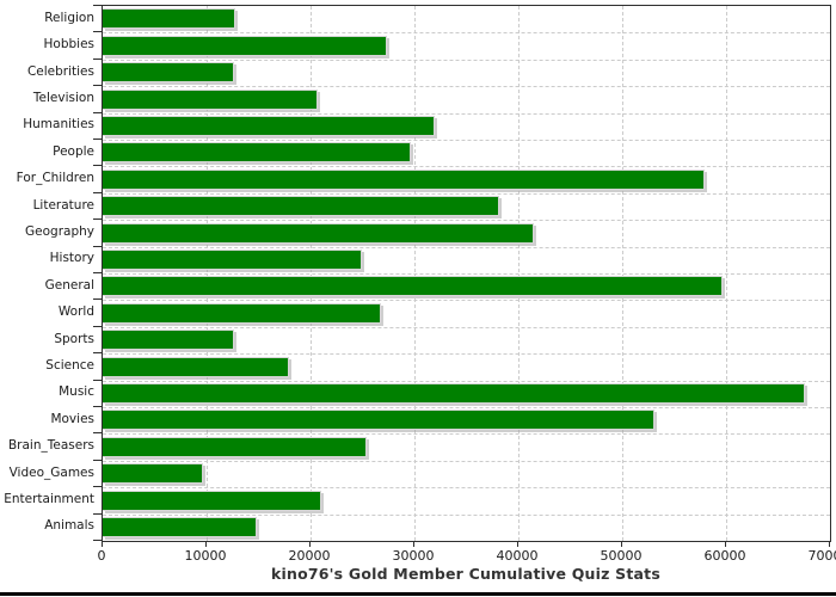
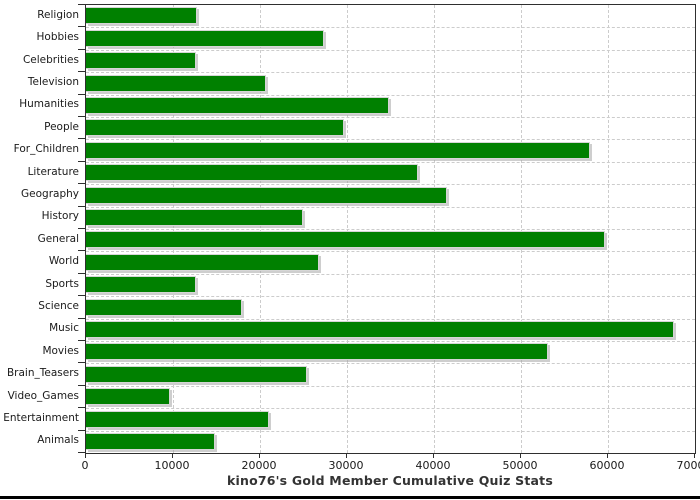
Humanities: 32000 -> 35000
